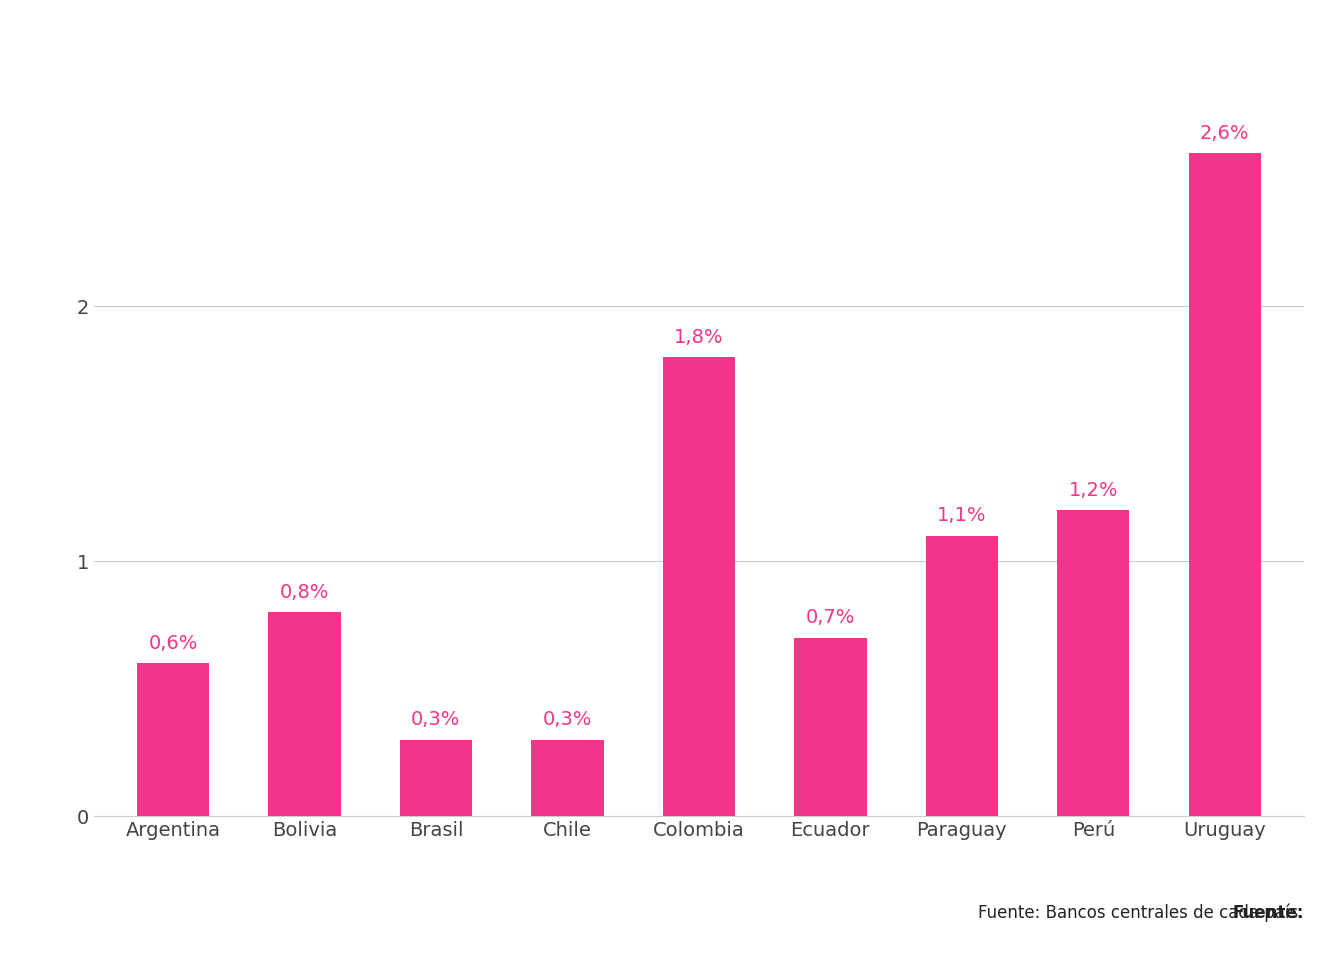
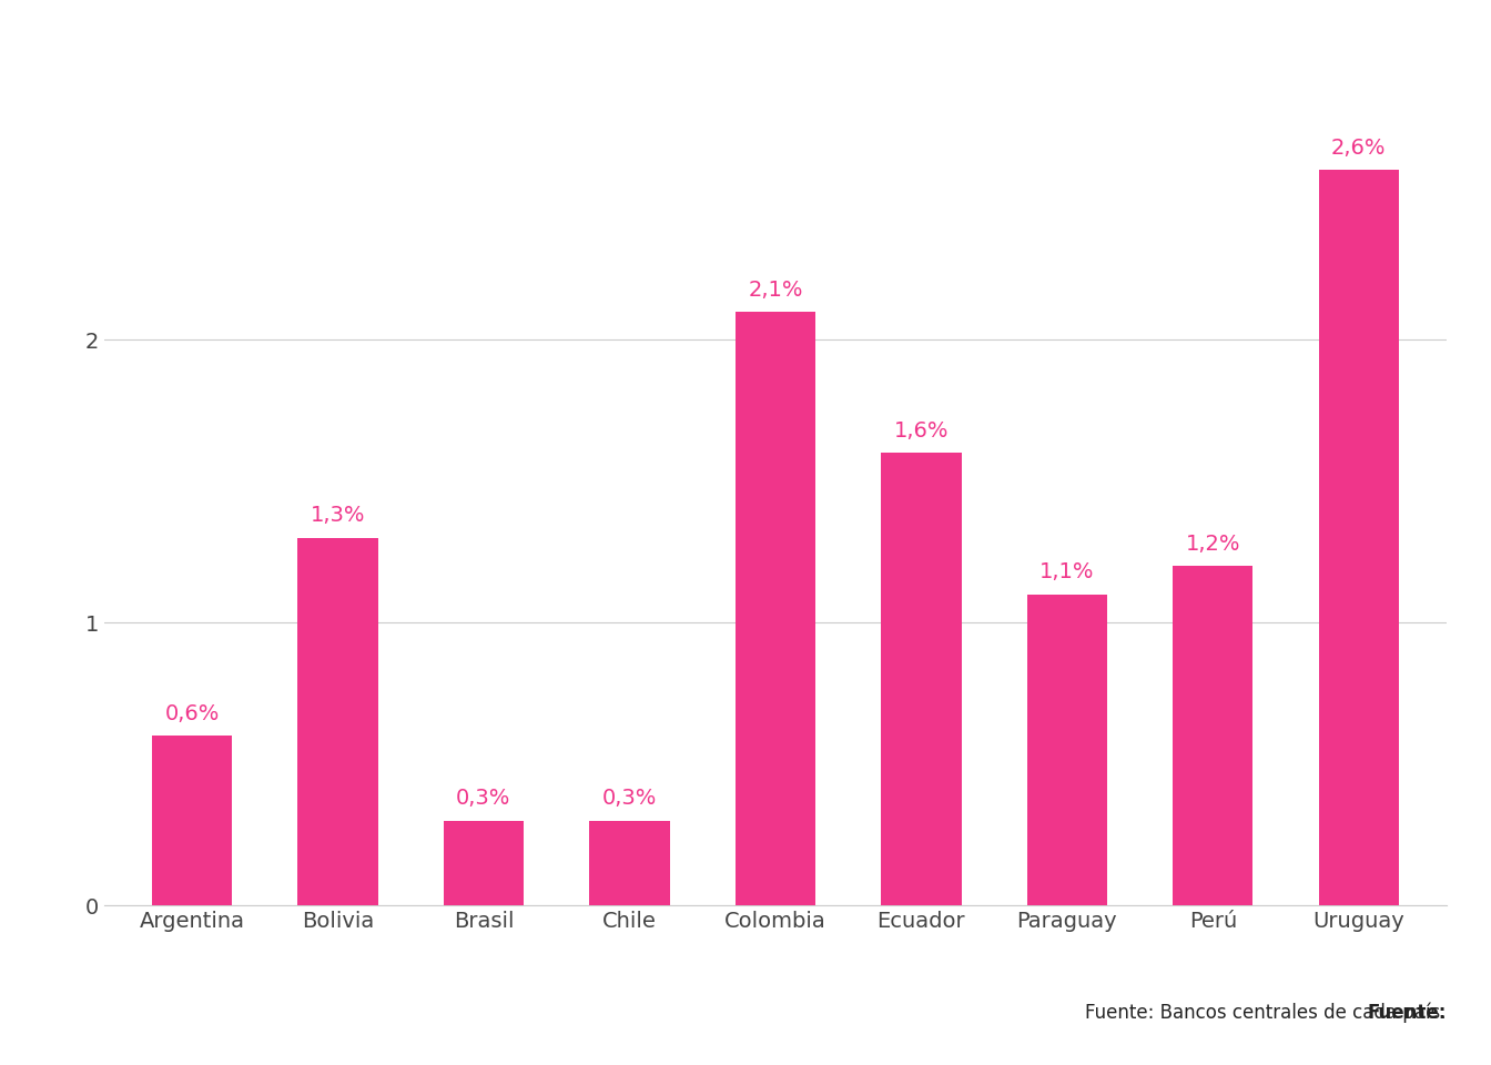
Bolivia: 0,8% -> 1,3%
Colombia: 1,8% -> 2,1%
Ecuador: 0,7% -> 1,6%
